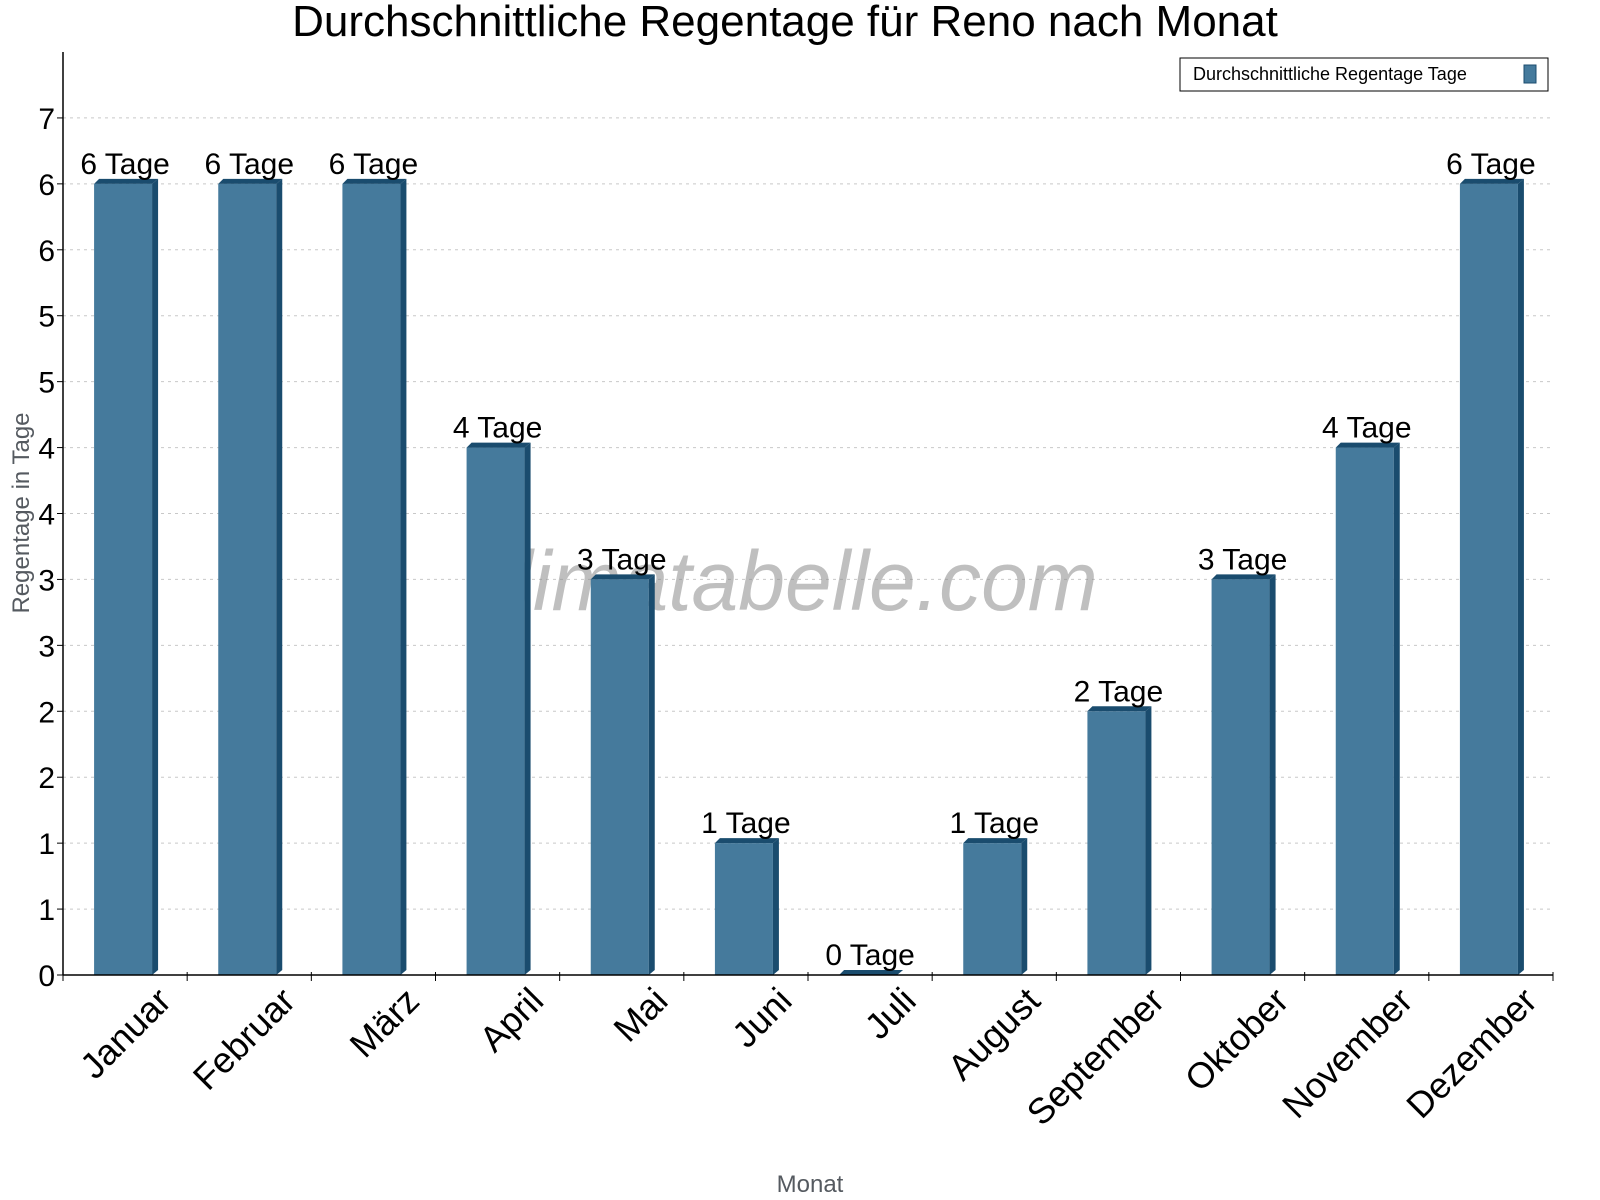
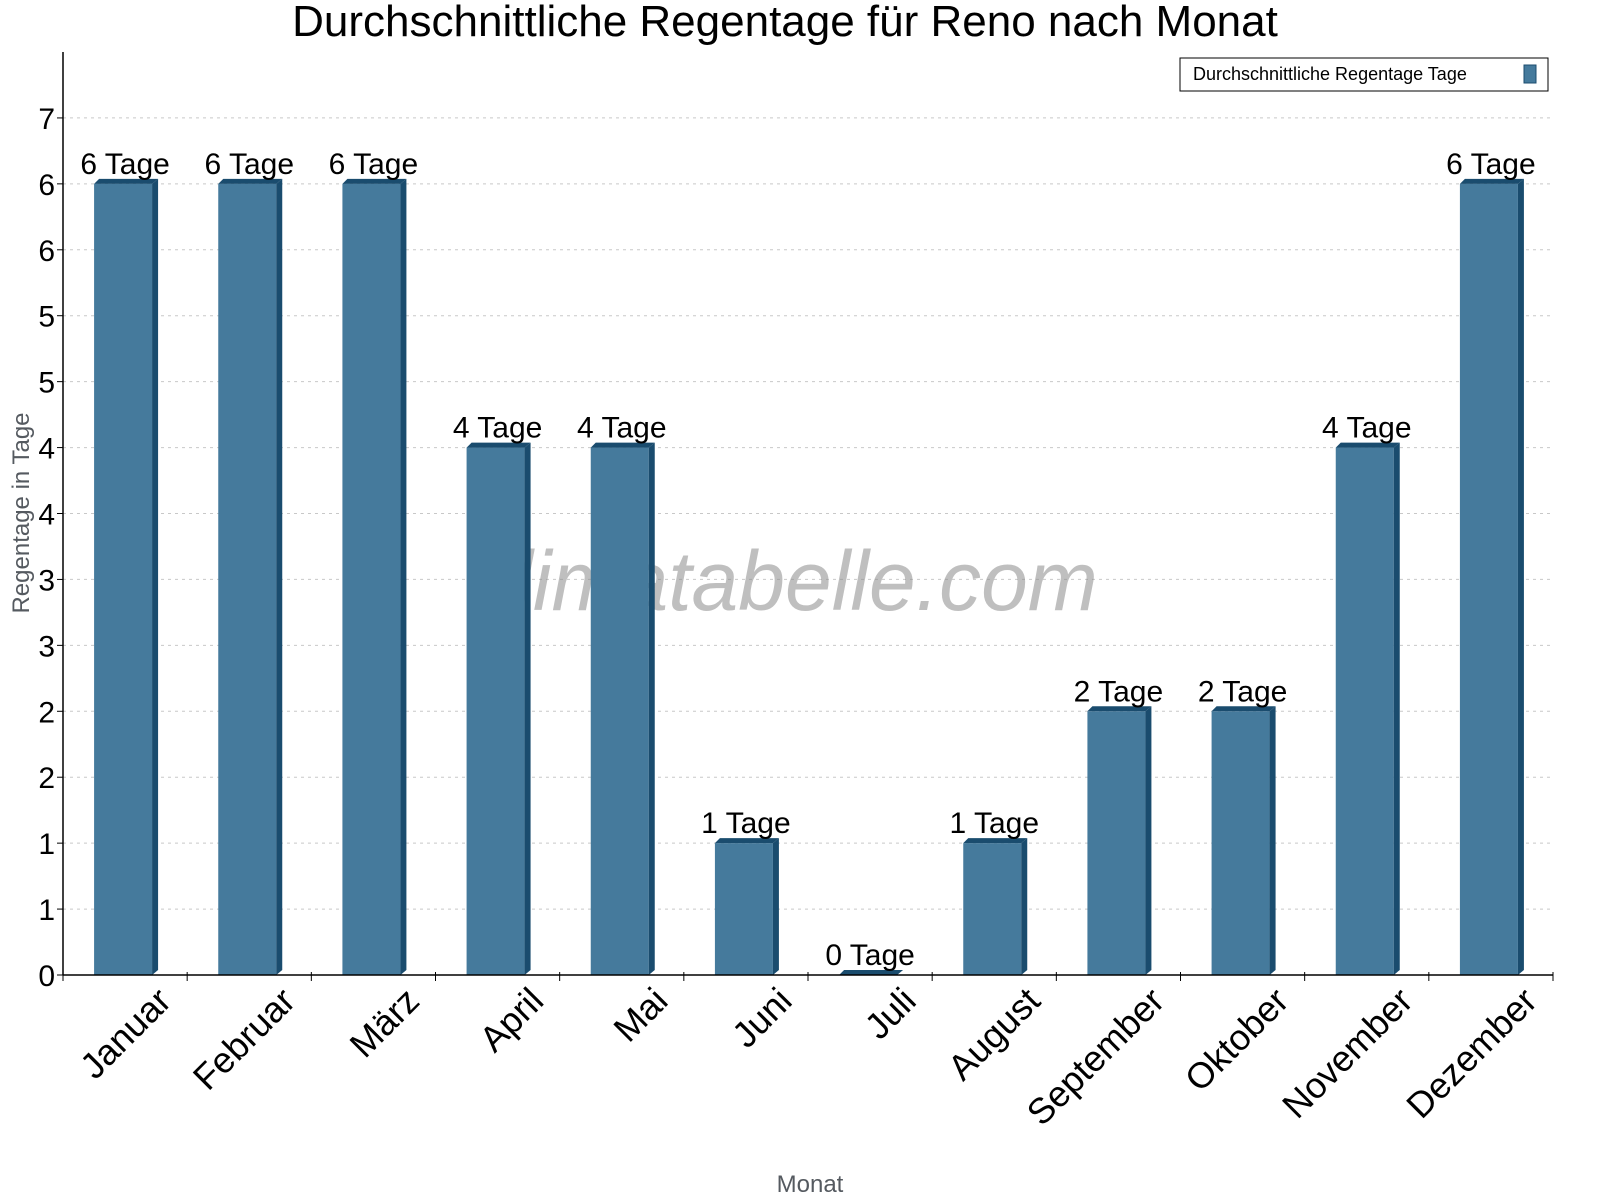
Mai: 3 -> 4
Oktober: 3 -> 2
